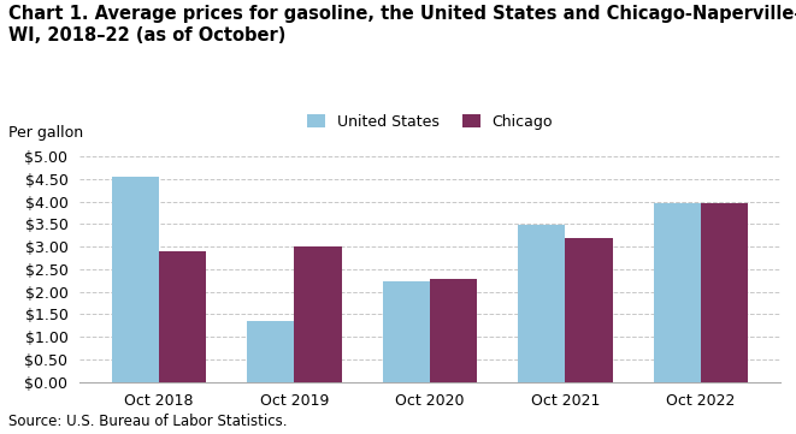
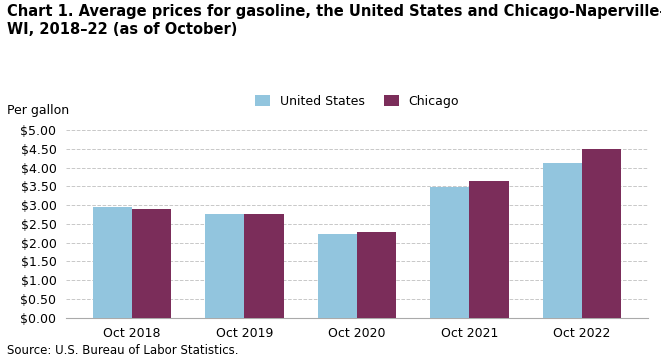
United States/Oct 2018: $4.55 -> $2.95
United States/Oct 2019: $1.35 -> $2.75
Chicago/Oct 2019: $3.00 -> $2.75
Chicago/Oct 2021: $3.20 -> $3.65
United States/Oct 2022: $3.95 -> $4.12
Chicago/Oct 2022: $3.95 -> $4.50
